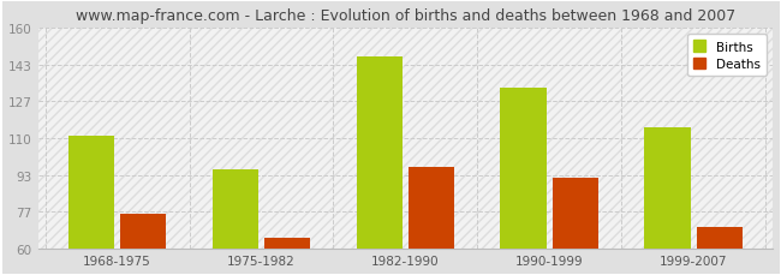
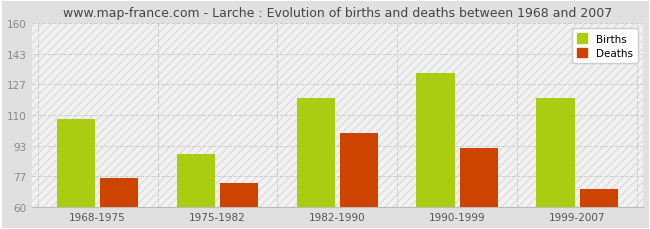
Births/1968-1975: 111 -> 108
Births/1975-1982: 96 -> 89
Deaths/1975-1982: 65 -> 73
Births/1982-1990: 147 -> 119
Deaths/1982-1990: 97 -> 100
Births/1999-2007: 115 -> 119
